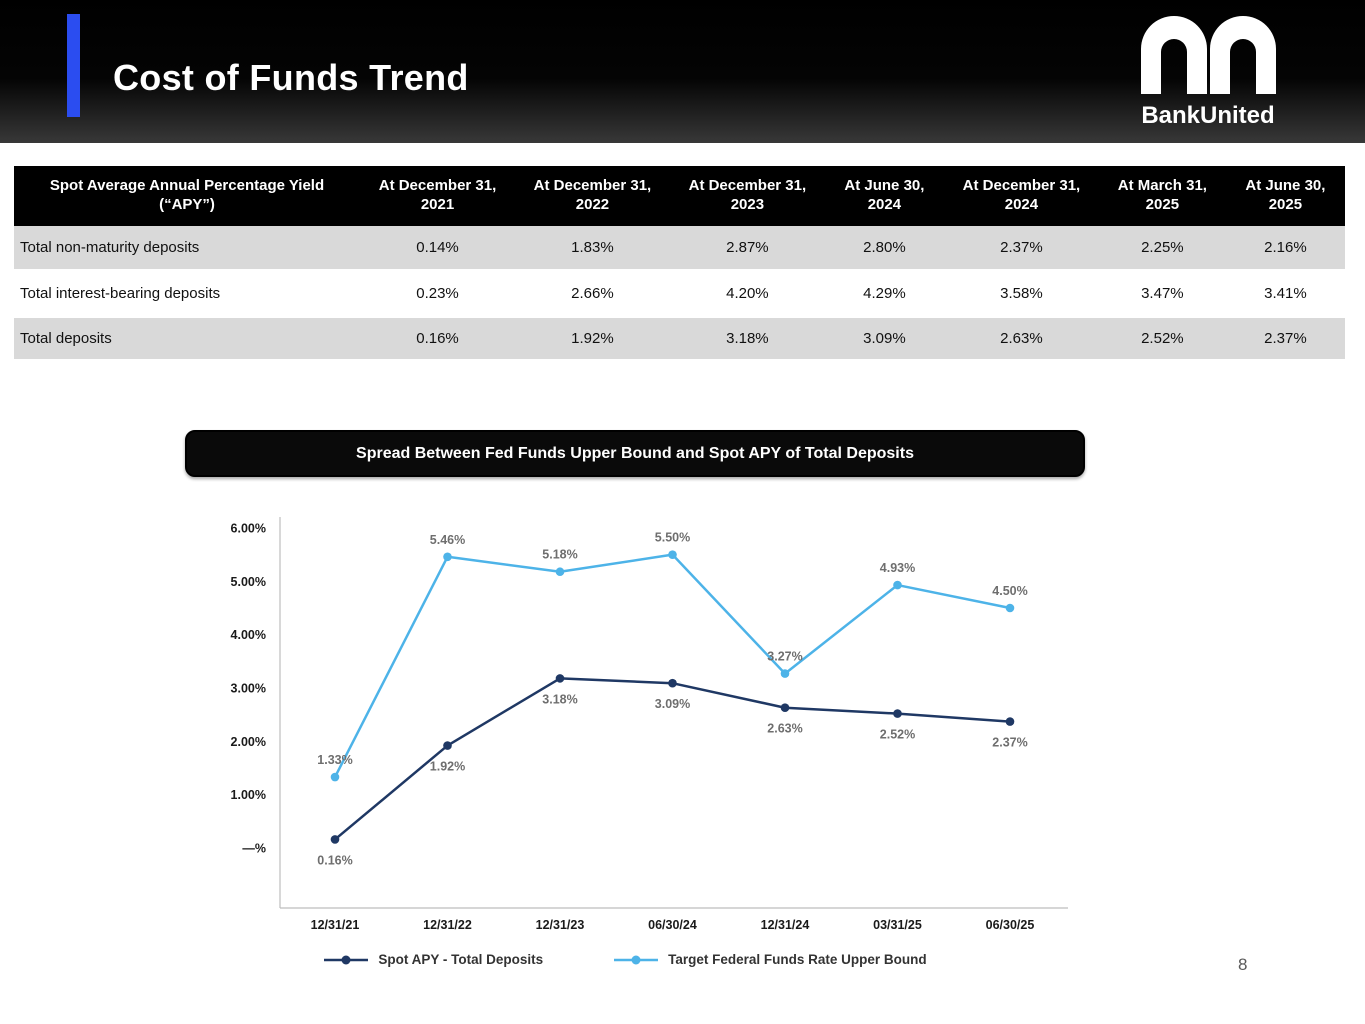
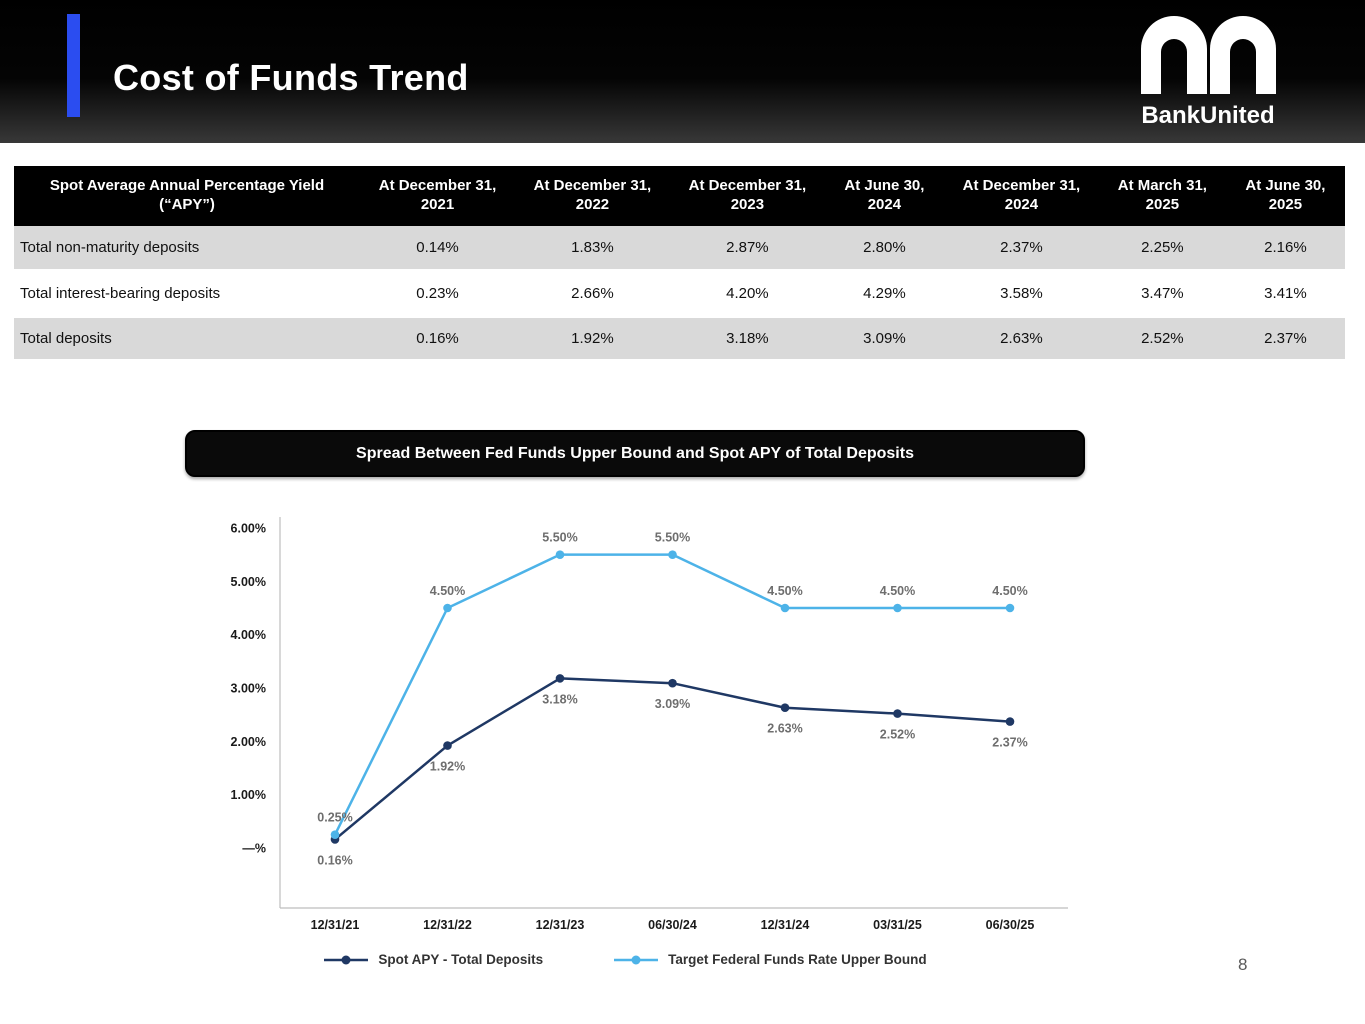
Target Federal Funds Rate Upper Bound/12/31/21: 1.33% -> 0.25%
Target Federal Funds Rate Upper Bound/12/31/22: 5.46% -> 4.50%
Target Federal Funds Rate Upper Bound/12/31/23: 5.18% -> 5.50%
Target Federal Funds Rate Upper Bound/12/31/24: 3.27% -> 4.50%
Target Federal Funds Rate Upper Bound/03/31/25: 4.93% -> 4.50%
